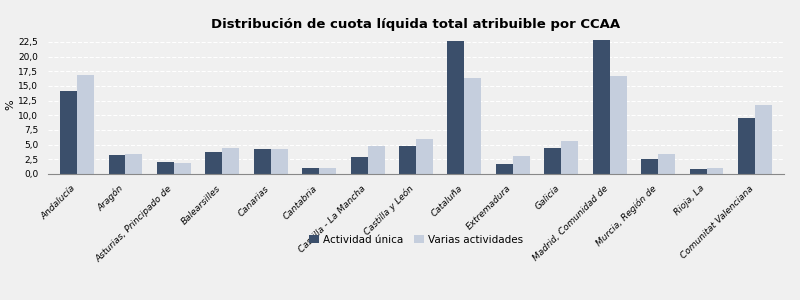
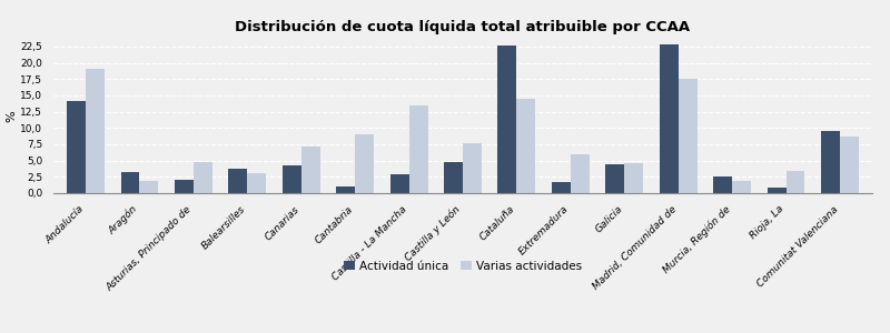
Varias actividades/Andalucía: 16,9 -> 19,0
Varias actividades/Aragón: 3,4 -> 1,8
Varias actividades/Asturias, Principado de: 1,9 -> 4,8
Varias actividades/Balearsilles: 4,5 -> 3,0
Varias actividades/Canarias: 4,2 -> 7,2
Varias actividades/Cantabria: 1,1 -> 9,0
Varias actividades/Castilla - La Mancha: 4,8 -> 13,4
Varias actividades/Castilla y León: 6,0 -> 7,6
Varias actividades/Cataluña: 16,4 -> 14,4
Varias actividades/Extremadura: 3,0 -> 6,0
Varias actividades/Galicia: 5,7 -> 4,6
Varias actividades/Madrid, Comunidad de: 16,7 -> 17,6
Varias actividades/Murcia, Región de: 3,4 -> 1,8
Varias actividades/Rioja, La: 1,0 -> 3,4
Varias actividades/Comunitat Valenciana: 11,8 -> 8,6
